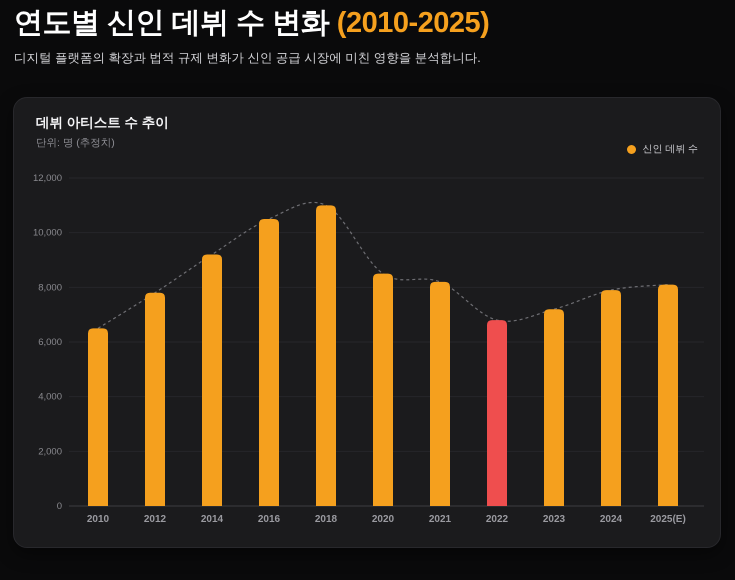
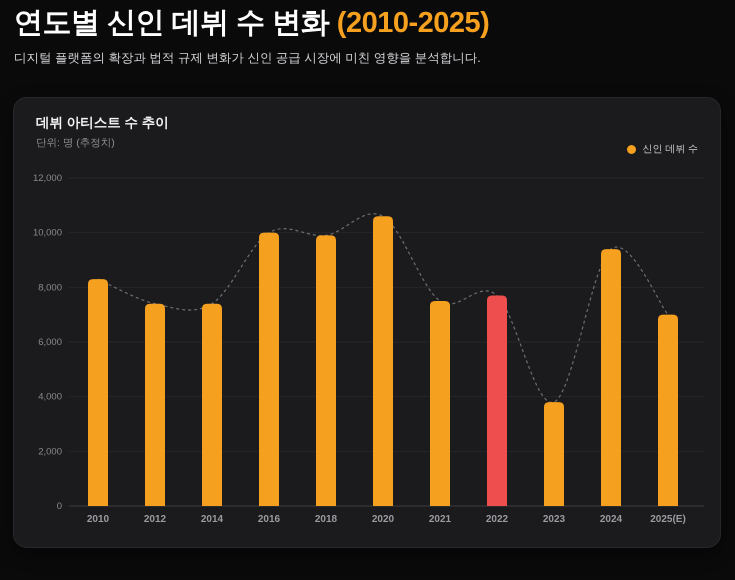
2010: 6500 -> 8300
2012: 7800 -> 7400
2014: 9200 -> 7400
2016: 10500 -> 10000
2018: 11000 -> 9900
2020: 8500 -> 10600
2021: 8200 -> 7500
2022: 6800 -> 7700
2023: 7200 -> 3800
2024: 7900 -> 9400
2025(E): 8100 -> 7000
